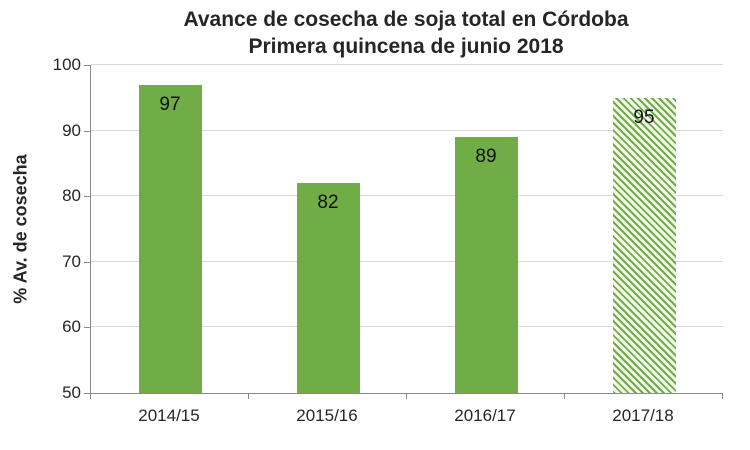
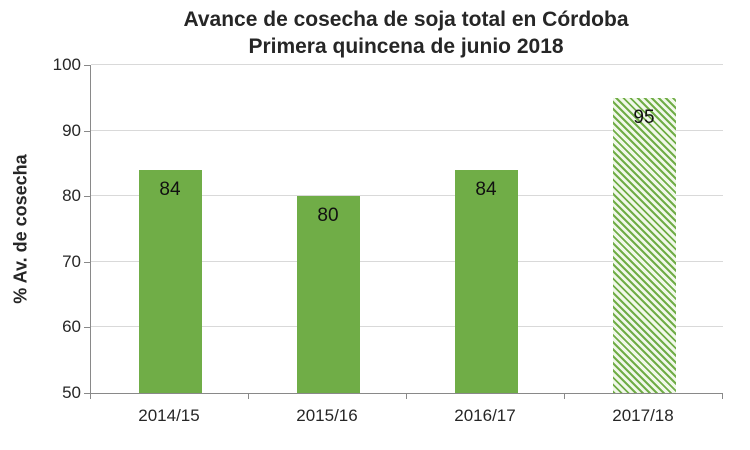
2014/15: 97 -> 84
2015/16: 82 -> 80
2016/17: 89 -> 84
